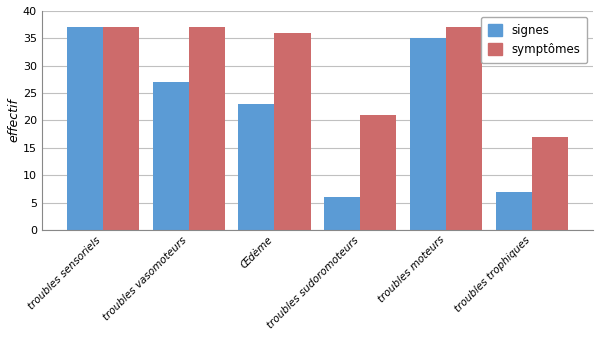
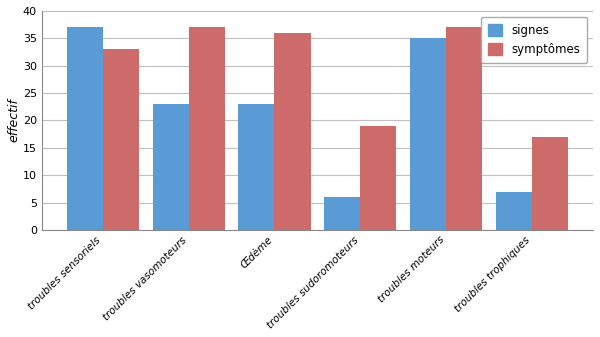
symptômes/troubles sensoriels: 37 -> 33
signes/troubles vasomoteurs: 27 -> 23
symptômes/troubles sudoromoteurs: 21 -> 19
